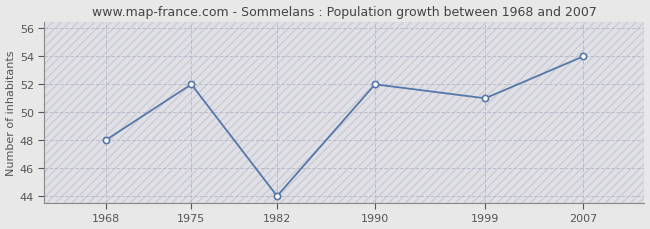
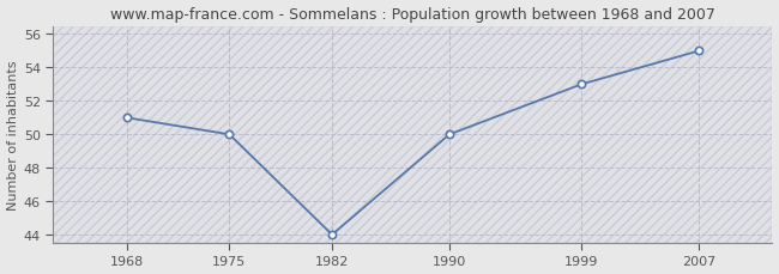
1968: 48 -> 51
1975: 52 -> 50
1990: 52 -> 50
1999: 51 -> 53
2007: 54 -> 55
